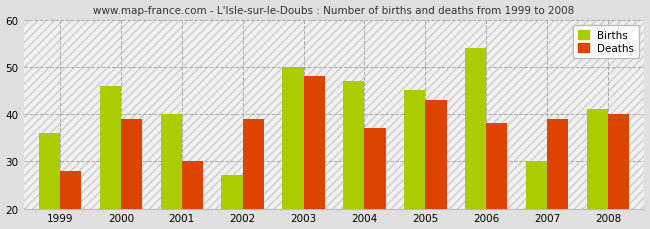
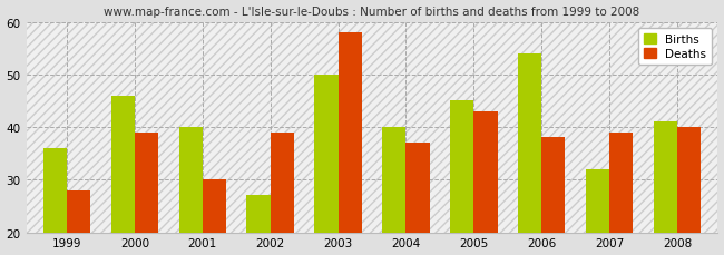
Deaths/2003: 48 -> 58
Births/2004: 47 -> 40
Births/2007: 30 -> 32
